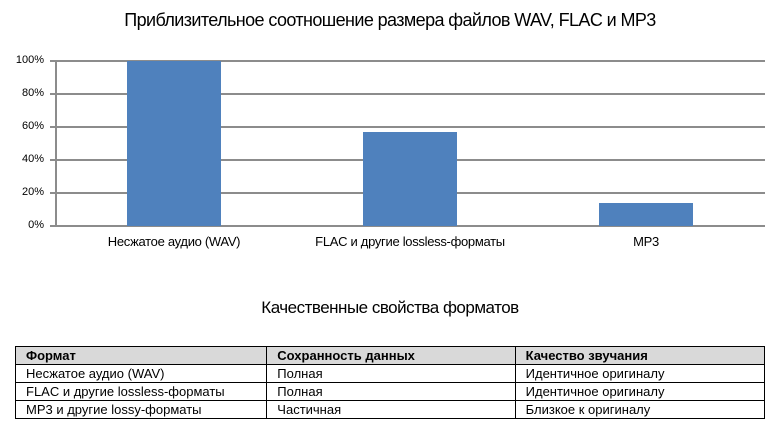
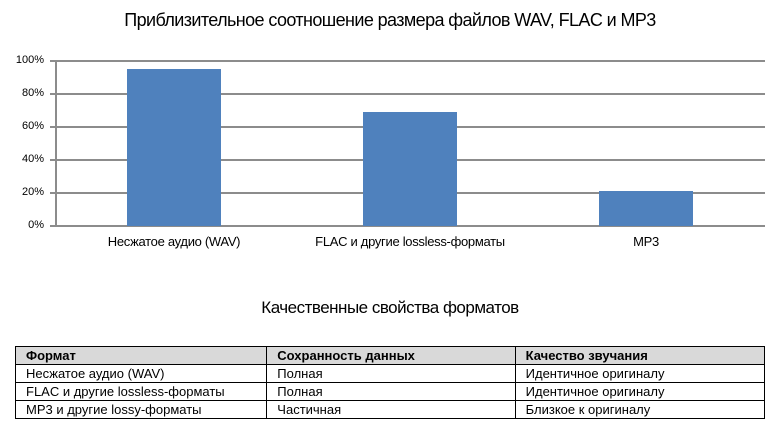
Несжатое аудио (WAV): 100% -> 95%
FLAC и другие lossless-форматы: 57% -> 69%
MP3: 14% -> 21%
